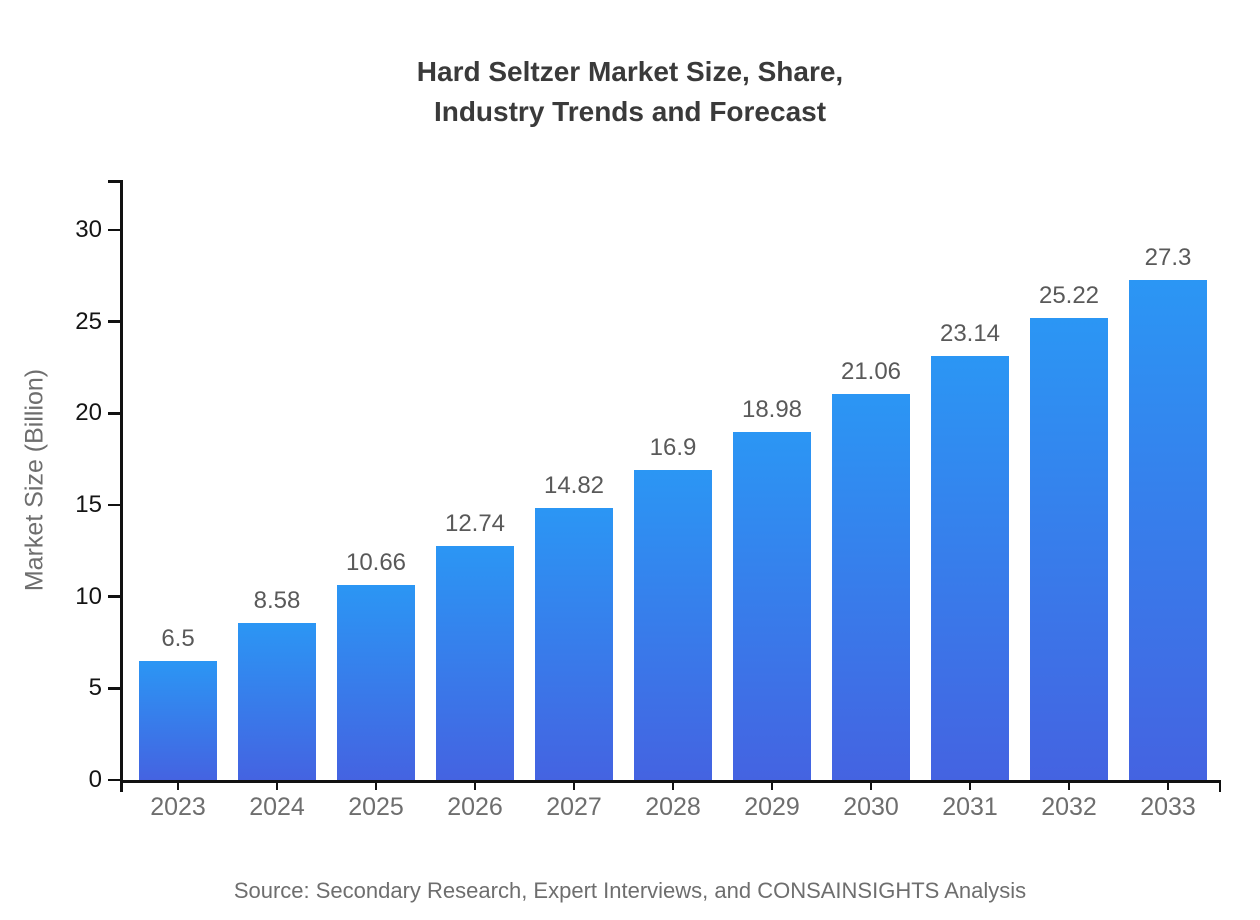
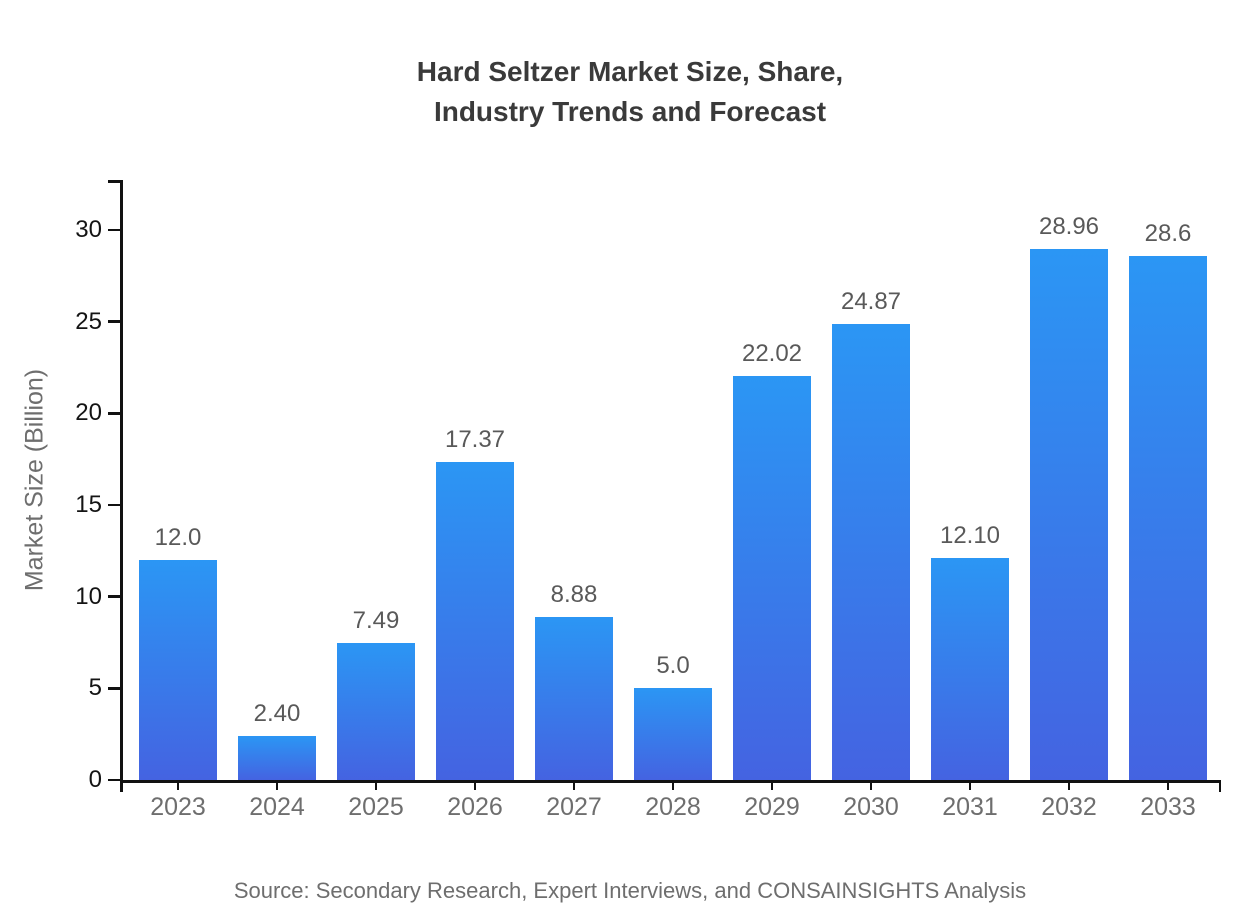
2023: 6.5 -> 12.0
2024: 8.58 -> 2.40
2025: 10.66 -> 7.49
2026: 12.74 -> 17.37
2027: 14.82 -> 8.88
2028: 16.9 -> 5.0
2029: 18.98 -> 22.02
2030: 21.06 -> 24.87
2031: 23.14 -> 12.10
2032: 25.22 -> 28.96
2033: 27.3 -> 28.6
